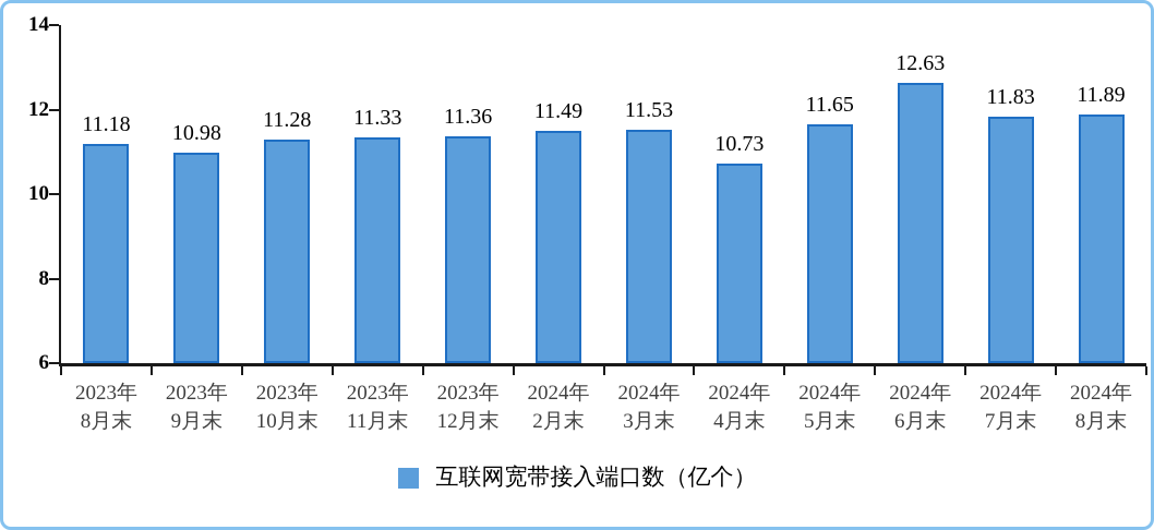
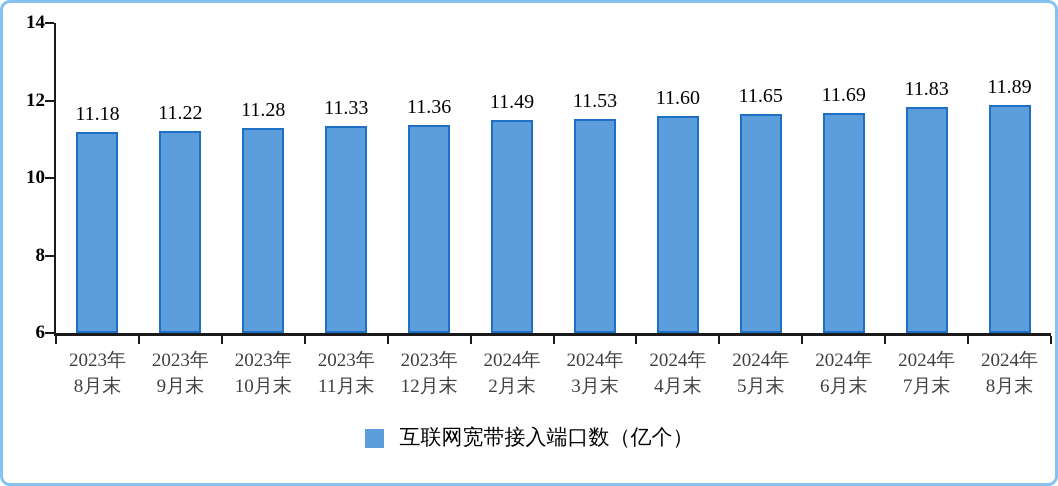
2023年 9月末: 10.98 -> 11.22
2024年 4月末: 10.73 -> 11.60
2024年 6月末: 12.63 -> 11.69
